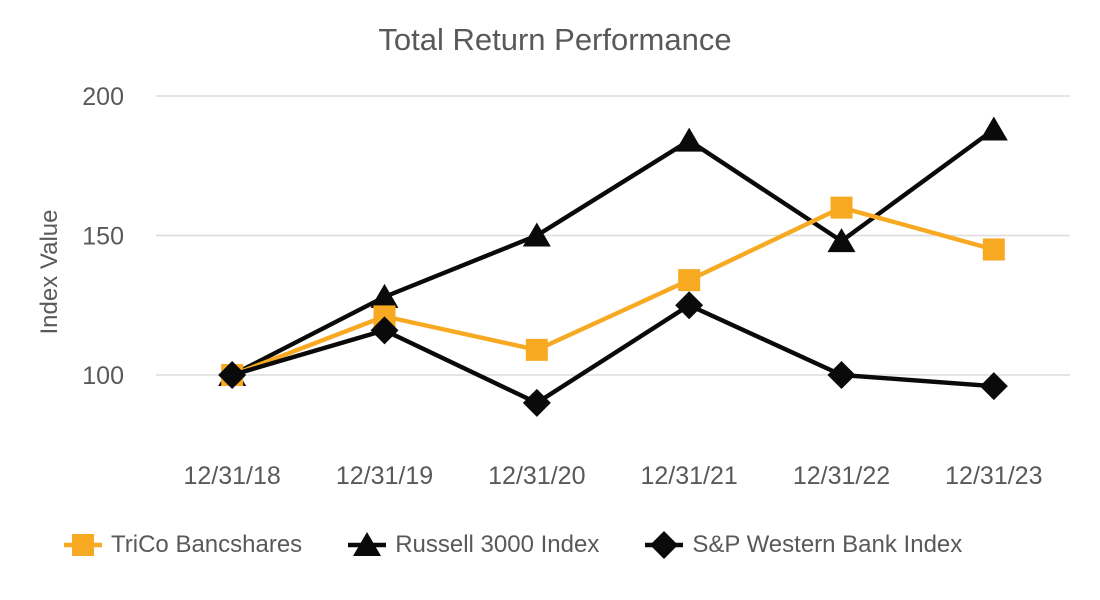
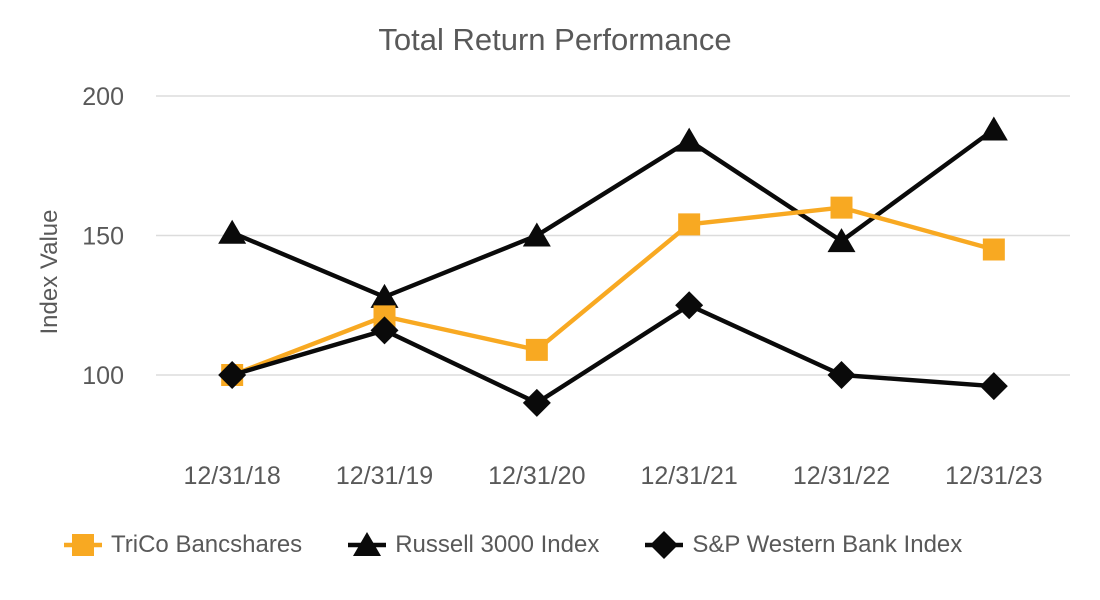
Russell 3000 Index/12/31/18: 100 -> 151
TriCo Bancshares/12/31/21: 134 -> 154
